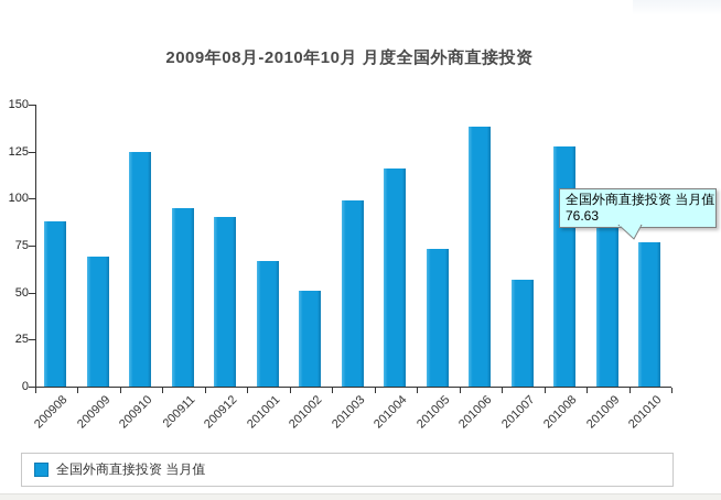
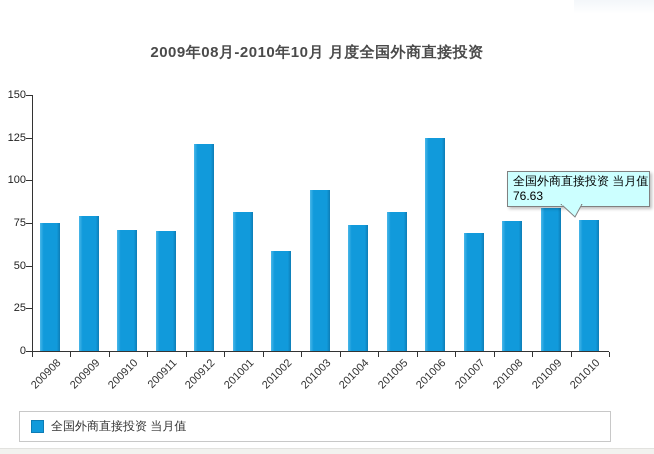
200908: 88 -> 75
200909: 69 -> 79
200910: 125 -> 71
200911: 95 -> 70
200912: 90 -> 121
201001: 67 -> 81
201002: 51 -> 59
201003: 99 -> 94
201004: 116 -> 74
201005: 73 -> 81
201006: 138 -> 125
201007: 57 -> 69
201008: 128 -> 76
201009: 102 -> 84
